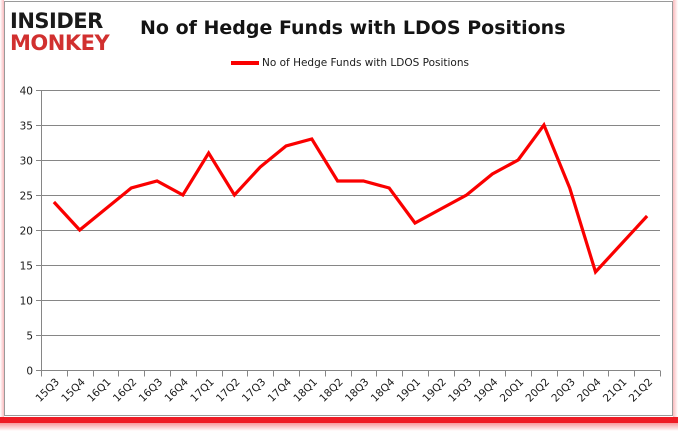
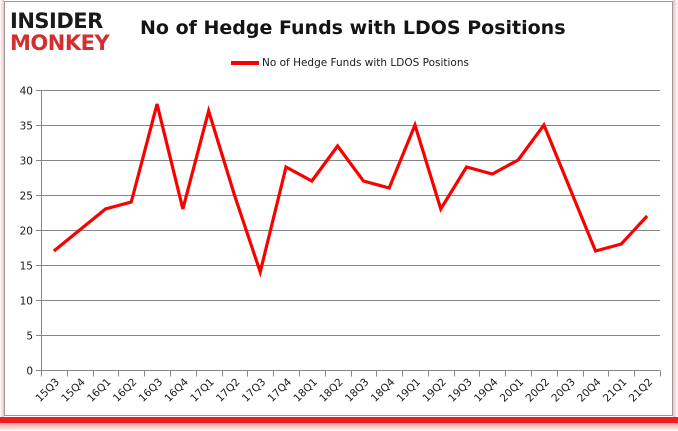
15Q3: 24 -> 17
16Q2: 26 -> 24
16Q3: 27 -> 38
16Q4: 25 -> 23
17Q1: 31 -> 37
17Q3: 29 -> 14
17Q4: 32 -> 29
18Q1: 33 -> 27
18Q2: 27 -> 32
19Q1: 21 -> 35
19Q3: 25 -> 29
20Q4: 14 -> 17
